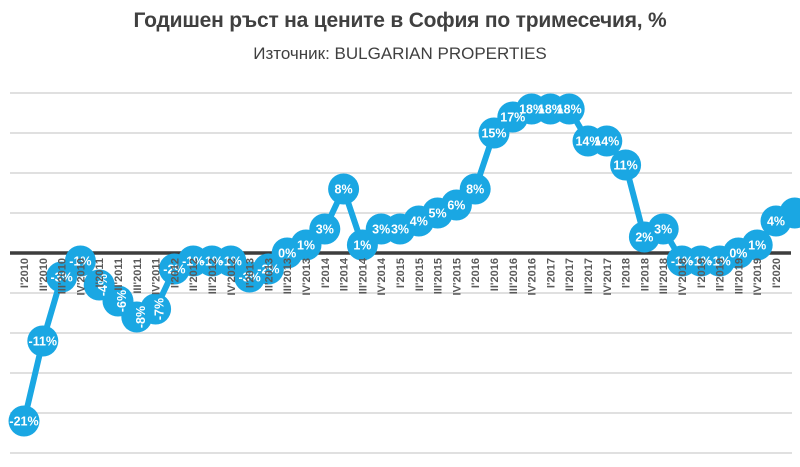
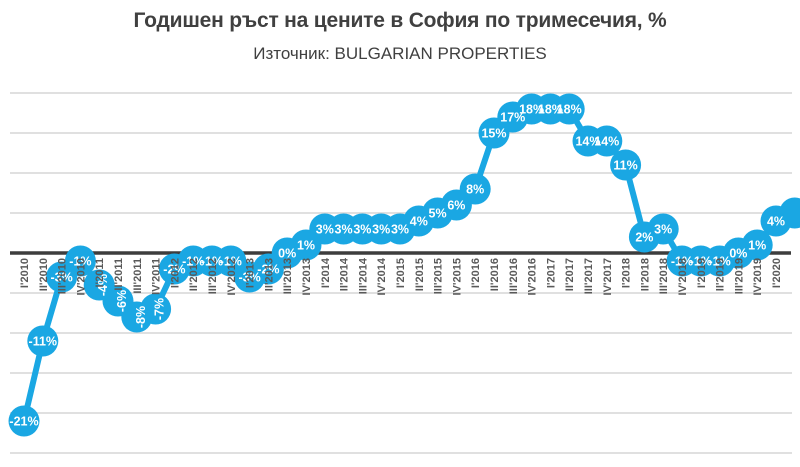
II'2014: 8% -> 3%
III'2014: 1% -> 3%
